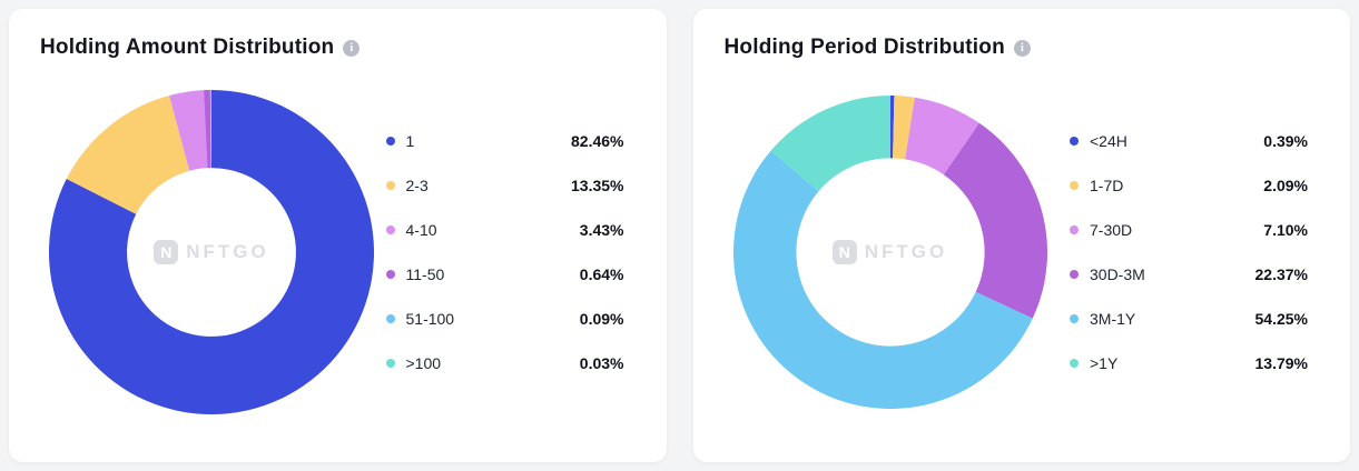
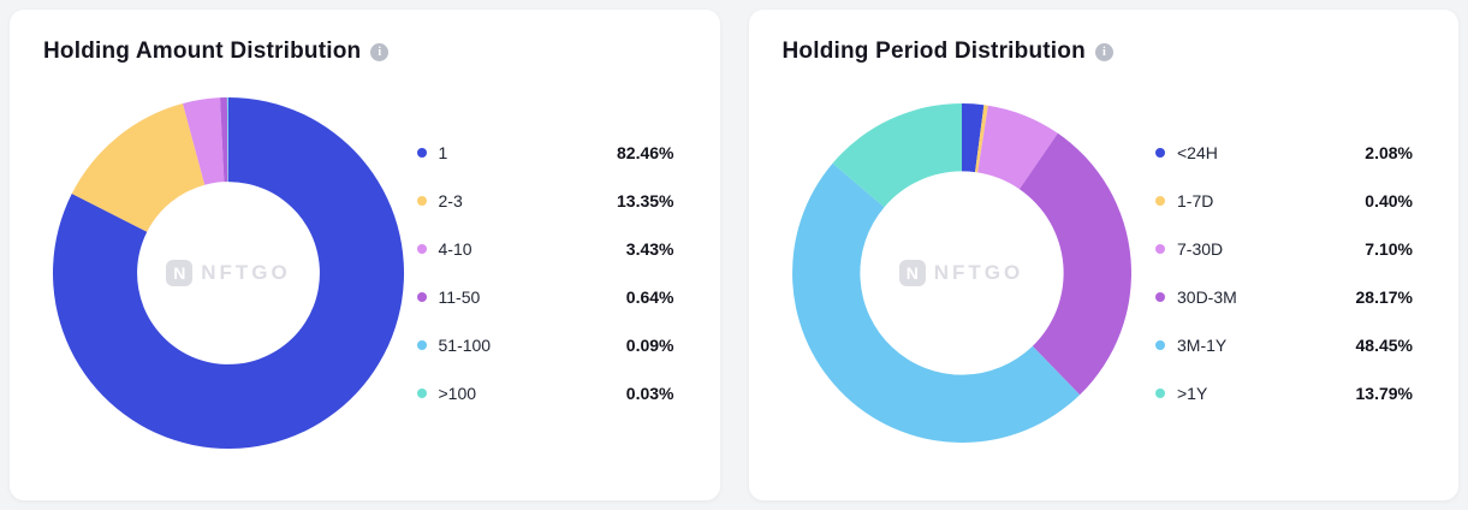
Holding Period Distribution/<24H: 0.39% -> 2.08%
Holding Period Distribution/1-7D: 2.09% -> 0.40%
Holding Period Distribution/30D-3M: 22.37% -> 28.17%
Holding Period Distribution/3M-1Y: 54.25% -> 48.45%
